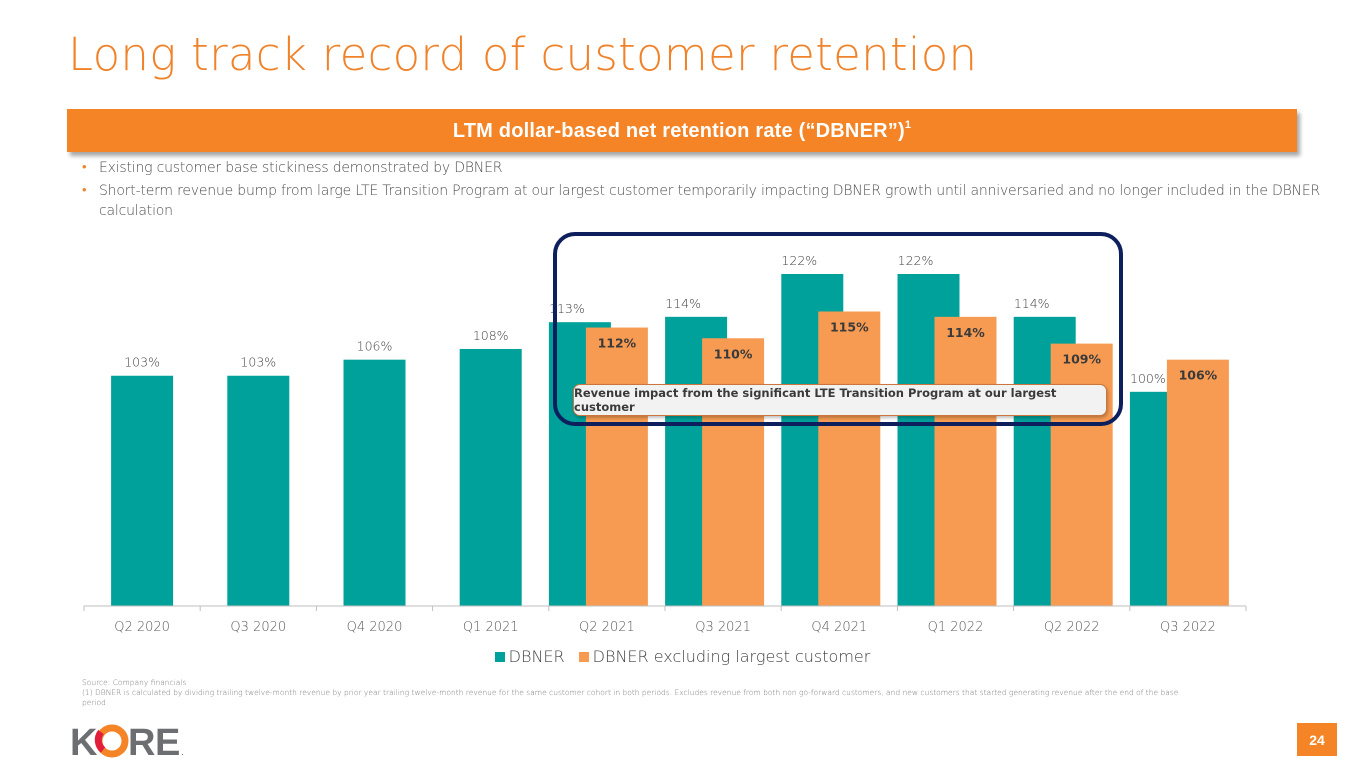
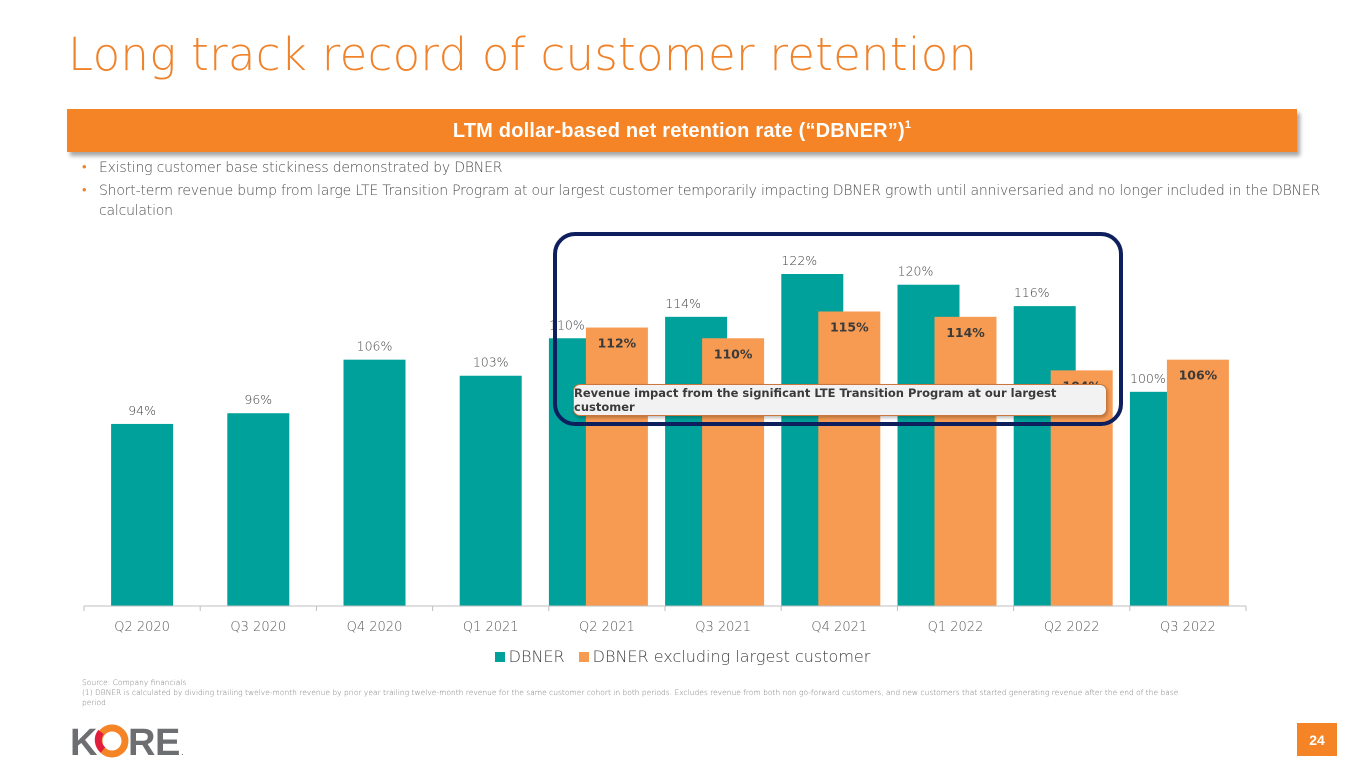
DBNER/Q2 2020: 103% -> 94%
DBNER/Q3 2020: 103% -> 96%
DBNER/Q1 2021: 108% -> 103%
DBNER/Q2 2021: 113% -> 110%
DBNER/Q1 2022: 122% -> 120%
DBNER/Q2 2022: 114% -> 116%
DBNER excluding largest customer/Q2 2022: 109% -> 104%
